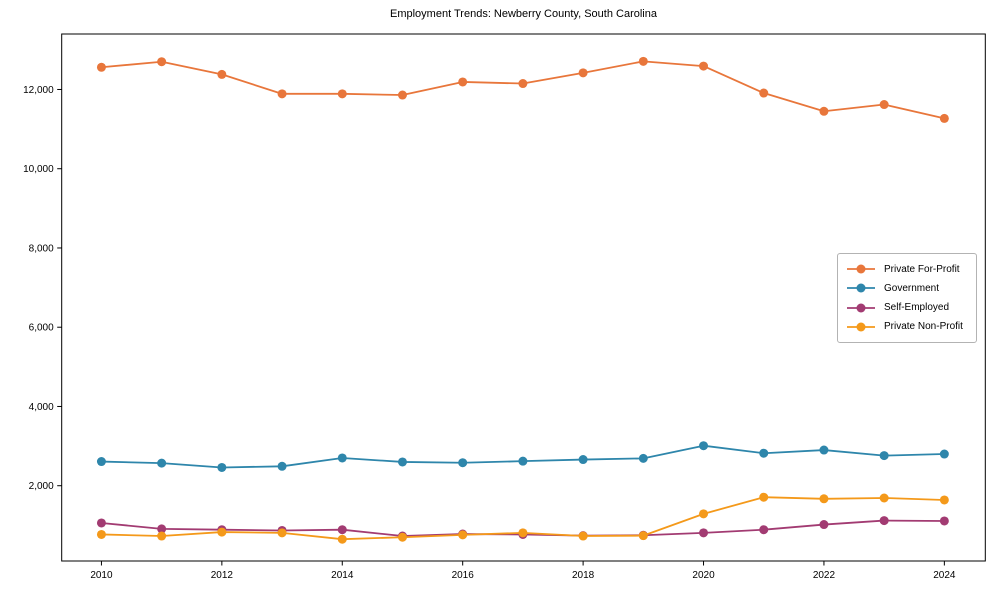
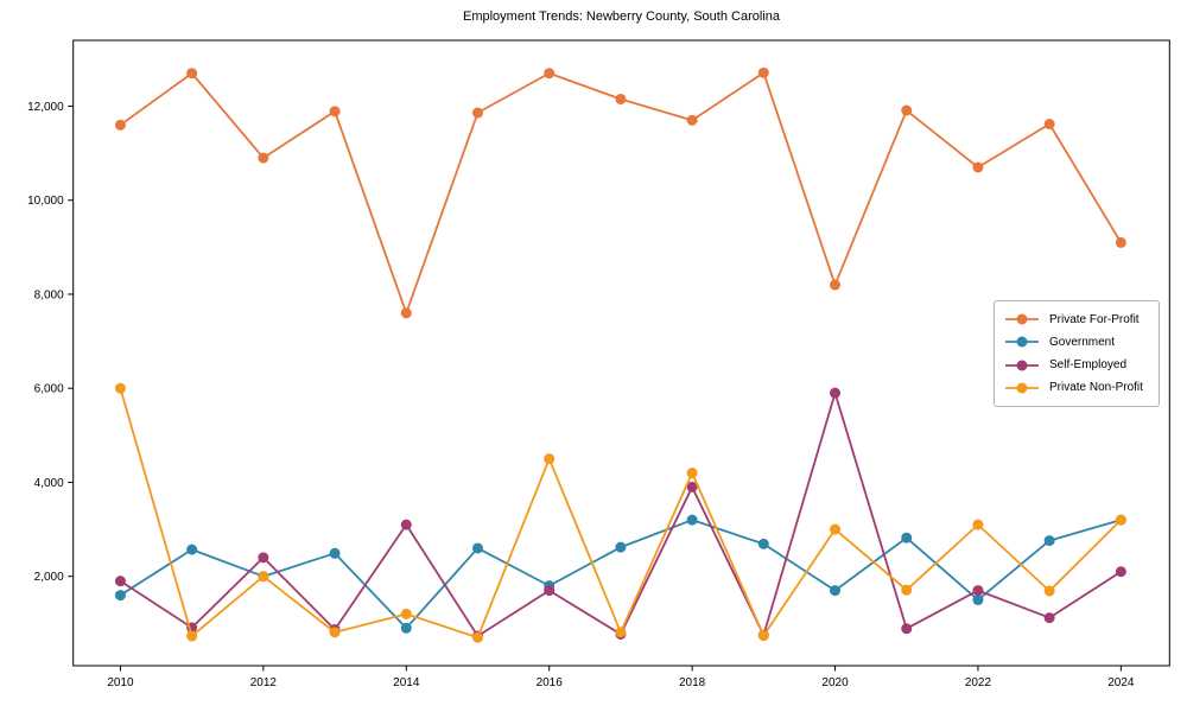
Private For-Profit/2010: 12600 -> 11600
Government/2010: 2600 -> 1600
Self-Employed/2010: 1100 -> 1900
Private Non-Profit/2010: 800 -> 6000
Private For-Profit/2012: 12400 -> 10900
Government/2012: 2500 -> 2000
Self-Employed/2012: 900 -> 2400
Private Non-Profit/2012: 800 -> 2000
Private For-Profit/2014: 11900 -> 7600
Government/2014: 2700 -> 900
Self-Employed/2014: 900 -> 3100
Private Non-Profit/2014: 600 -> 1200
Private For-Profit/2016: 12200 -> 12700
Government/2016: 2600 -> 1800
Self-Employed/2016: 800 -> 1700
Private Non-Profit/2016: 800 -> 4500
Private For-Profit/2018: 12400 -> 11700
Government/2018: 2700 -> 3200
Self-Employed/2018: 700 -> 3900
Private Non-Profit/2018: 700 -> 4200
Private For-Profit/2020: 12600 -> 8200
Government/2020: 3000 -> 1700
Self-Employed/2020: 800 -> 5900
Private Non-Profit/2020: 1300 -> 3000
Private For-Profit/2022: 11400 -> 10700
Government/2022: 2900 -> 1500
Self-Employed/2022: 1000 -> 1700
Private Non-Profit/2022: 1700 -> 3100
Private For-Profit/2024: 11300 -> 9100
Government/2024: 2800 -> 3200
Self-Employed/2024: 1100 -> 2100
Private Non-Profit/2024: 1600 -> 3200
